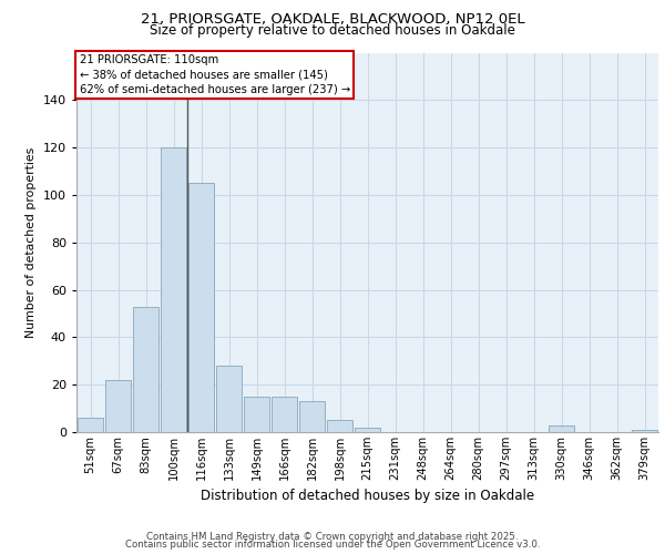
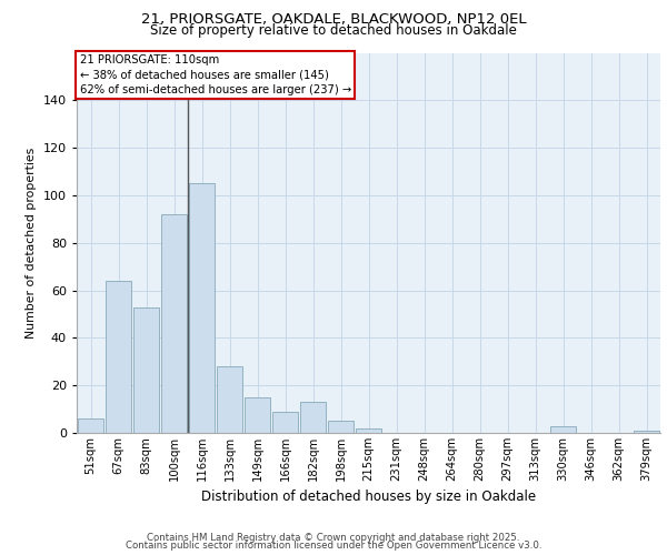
67sqm: 22 -> 64
100sqm: 120 -> 92
166sqm: 15 -> 9
